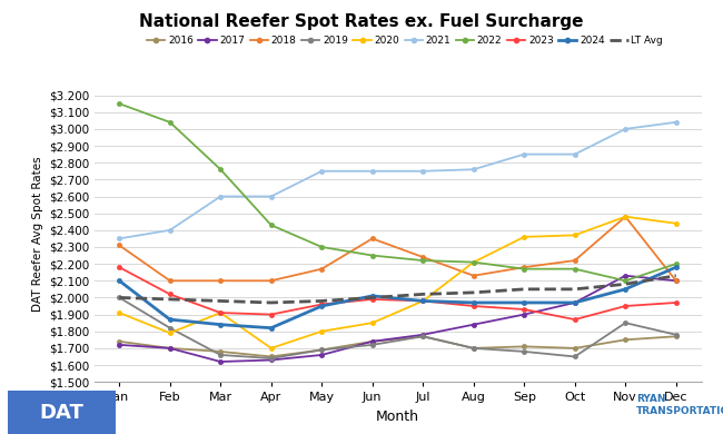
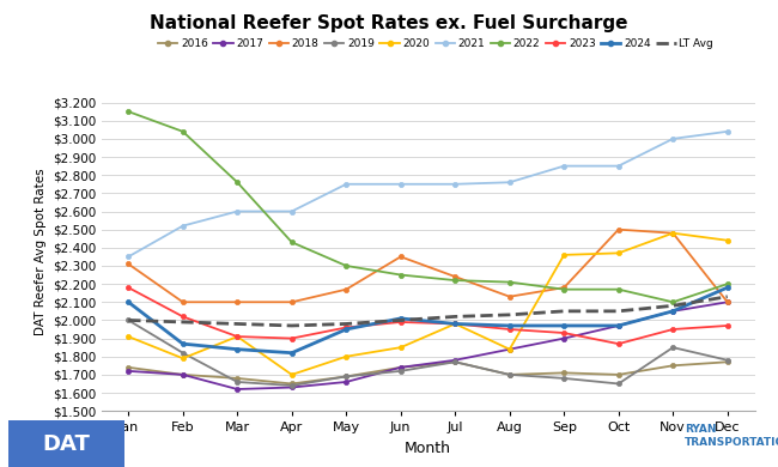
2021/Feb: $2.40 -> $2.52
2020/Aug: $2.21 -> $1.84
2018/Oct: $2.22 -> $2.50
2017/Nov: $2.13 -> $2.05
